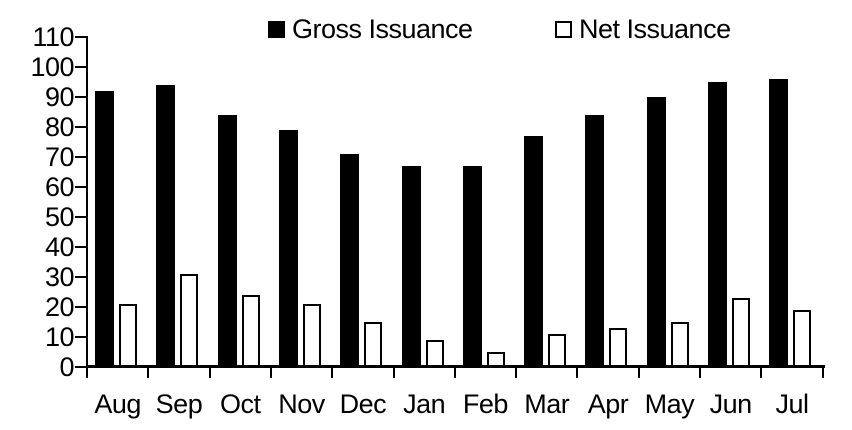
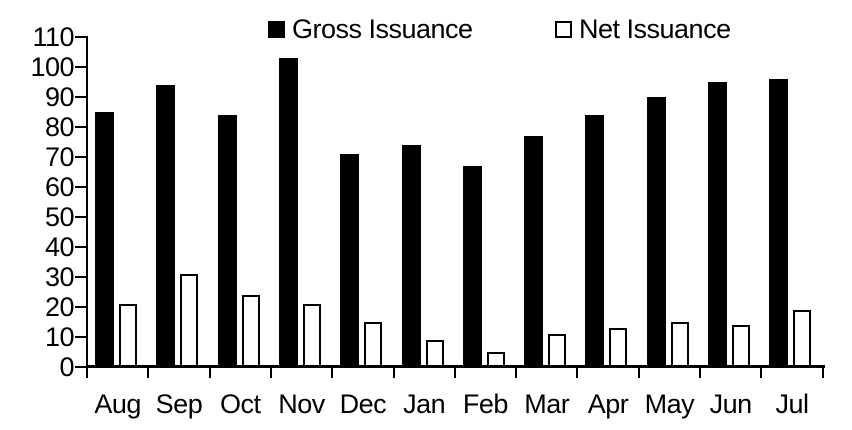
Gross Issuance/Aug: 92 -> 85
Gross Issuance/Nov: 79 -> 103
Gross Issuance/Jan: 67 -> 74
Net Issuance/Jun: 23 -> 14
